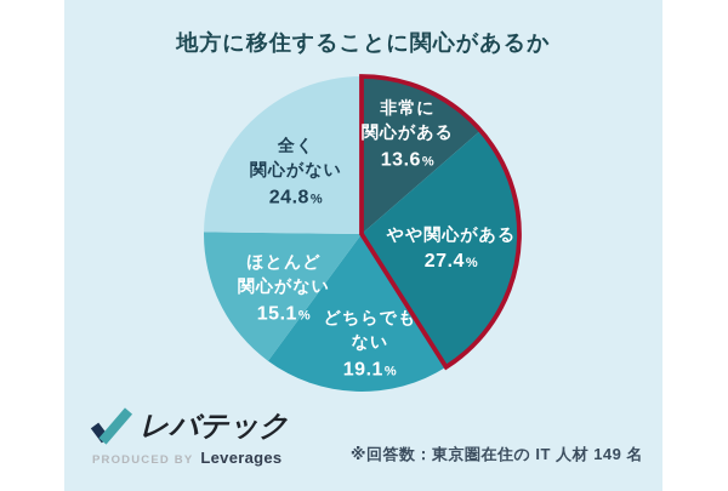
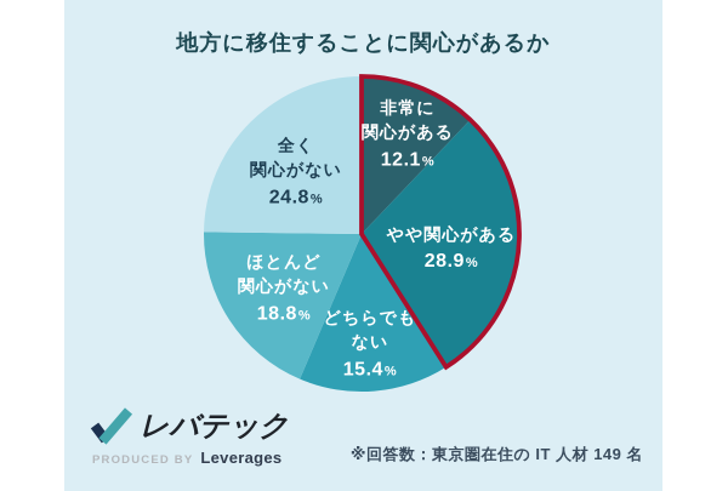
非常に関心がある: 13.6 -> 12.1
やや関心がある: 27.4 -> 28.9
どちらでもない: 19.1 -> 15.4
ほとんど関心がない: 15.1 -> 18.8
